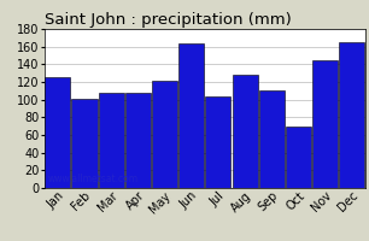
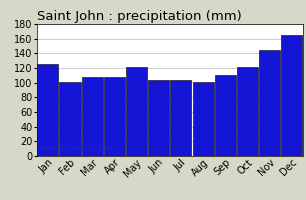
Jun: 164 -> 103
Aug: 128 -> 101
Oct: 70 -> 122
